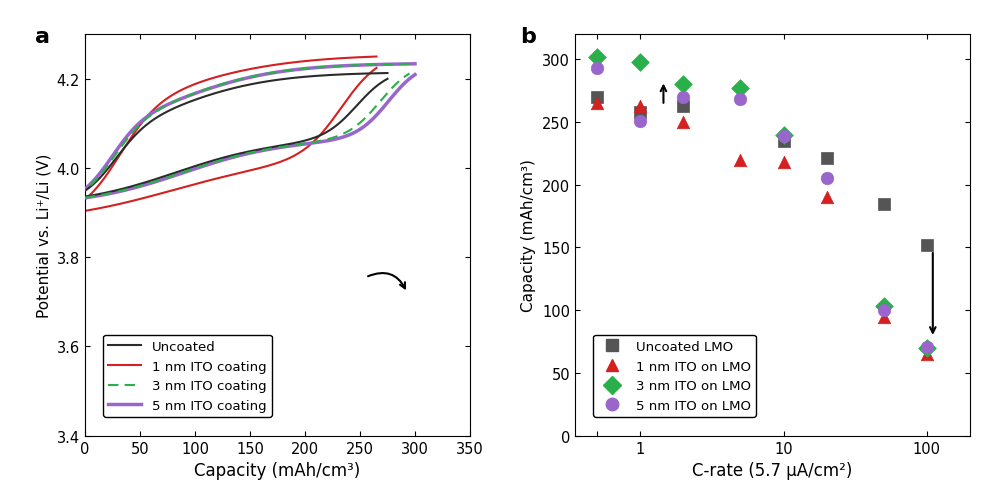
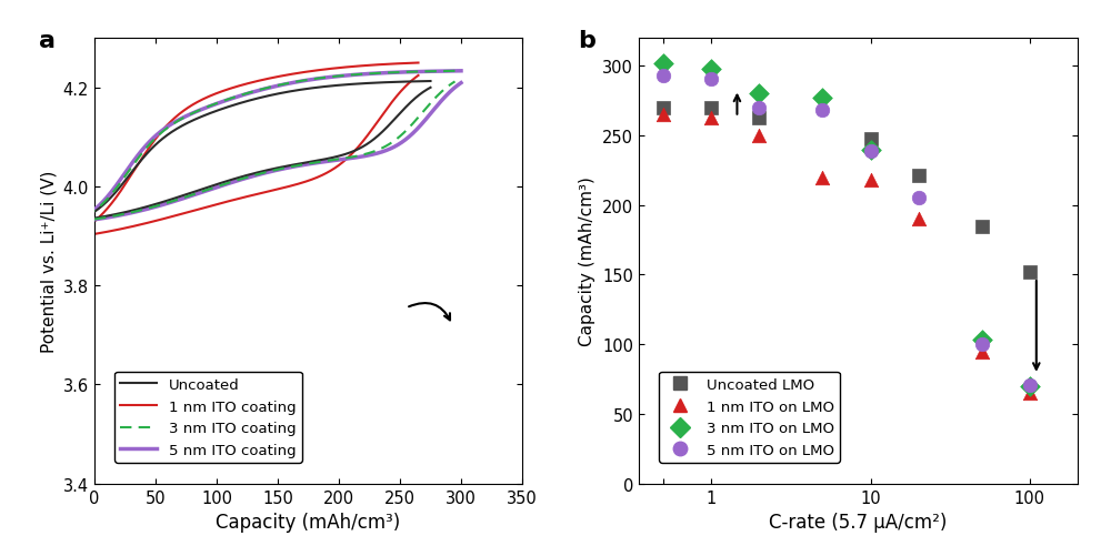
Uncoated LMO/1: 258 -> 270
5 nm ITO on LMO/1: 251 -> 291
Uncoated LMO/10: 235 -> 248
